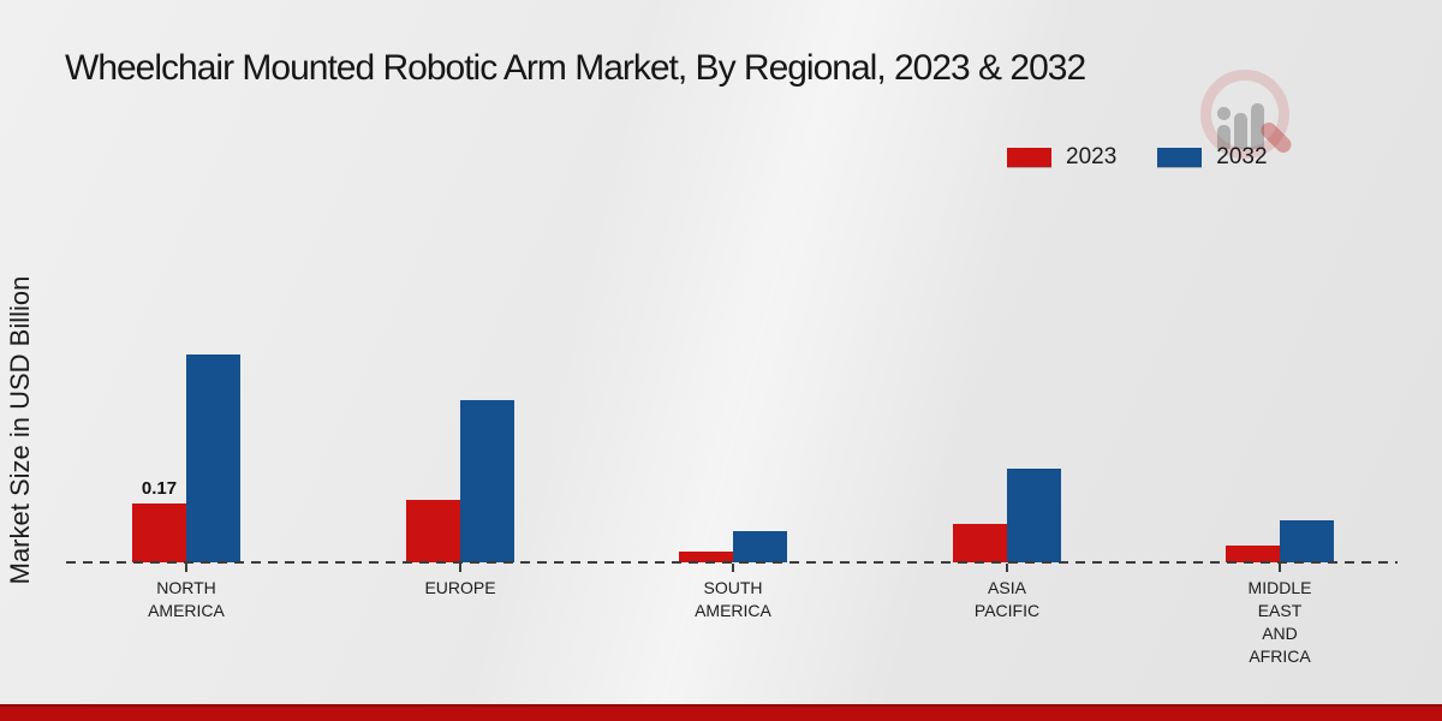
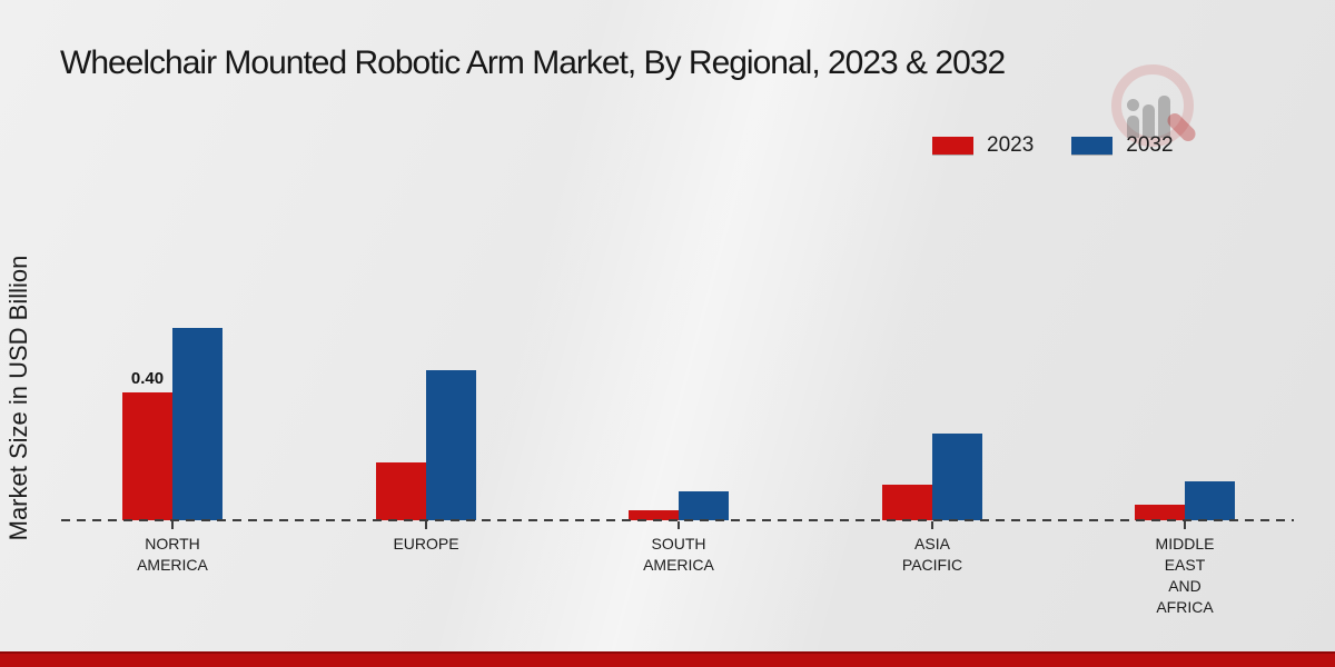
2023/NORTH AMERICA: 0.17 -> 0.40
